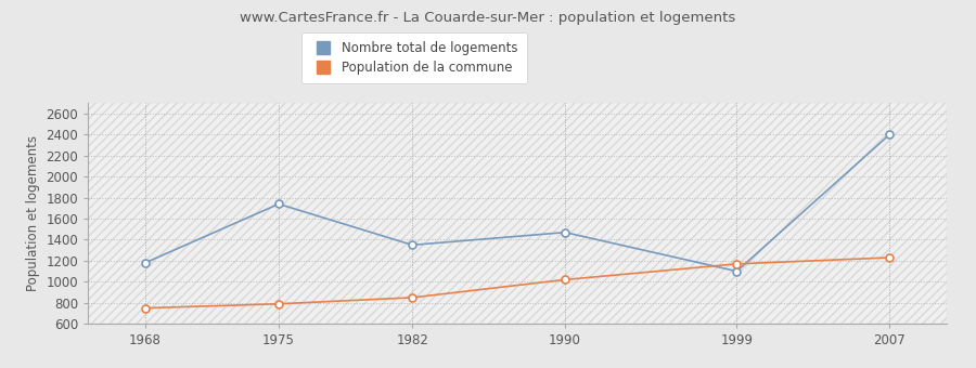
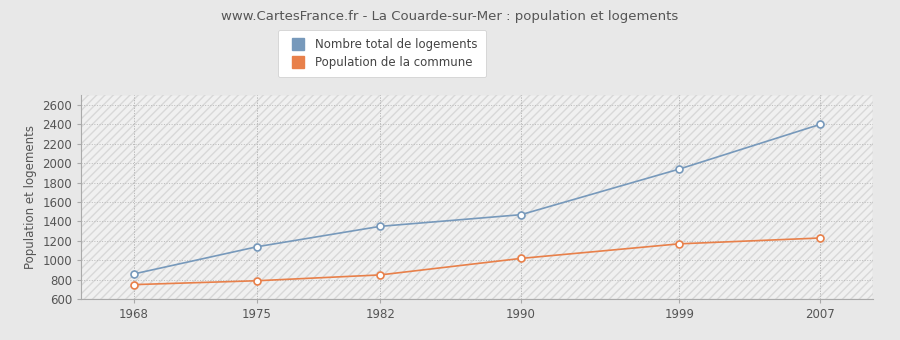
Nombre total de logements/1968: 1180 -> 860
Nombre total de logements/1975: 1740 -> 1140
Nombre total de logements/1999: 1100 -> 1940
